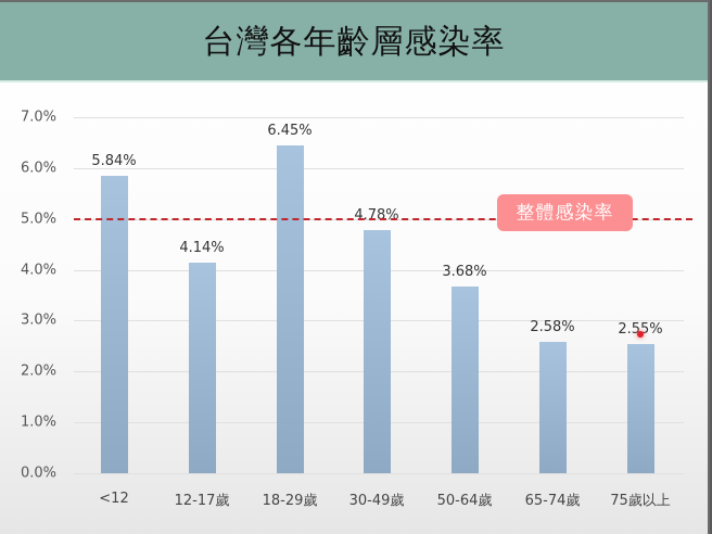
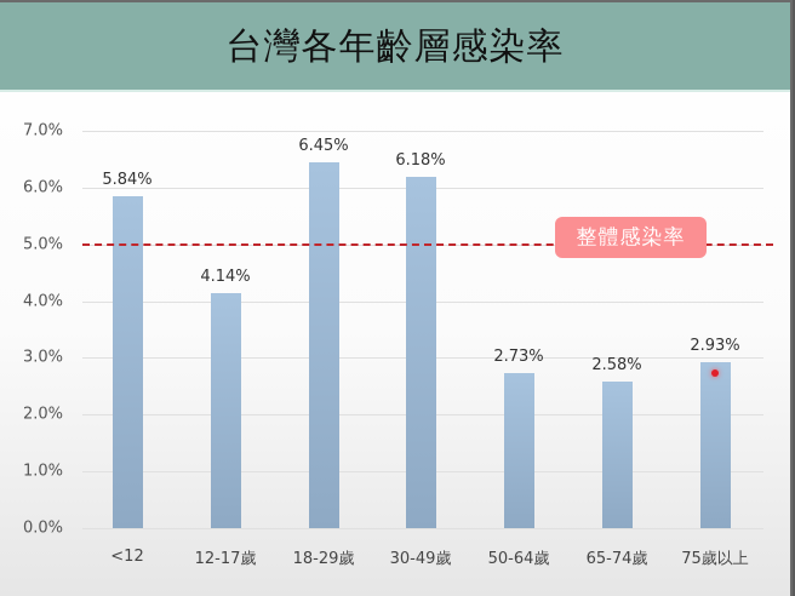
30-49歲: 4.78% -> 6.18%
50-64歲: 3.68% -> 2.73%
75歲以上: 2.55% -> 2.93%
